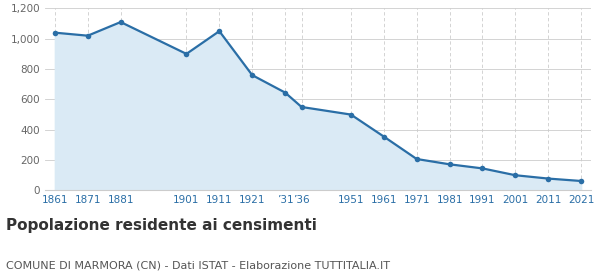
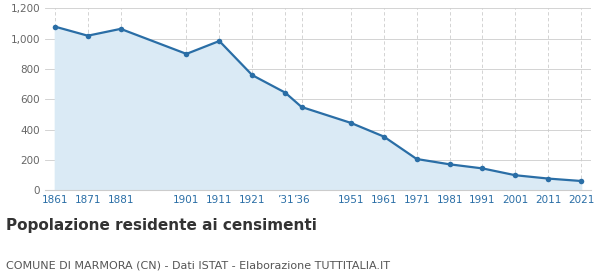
1861: 1,040 -> 1,080
1881: 1,110 -> 1,060
1911: 1,050 -> 980
1951: 500 -> 440
